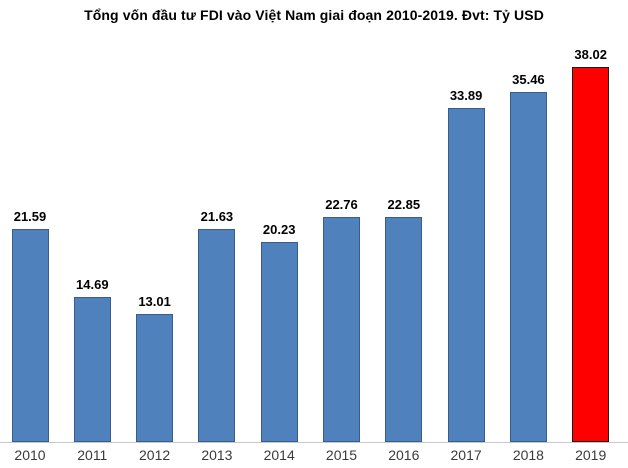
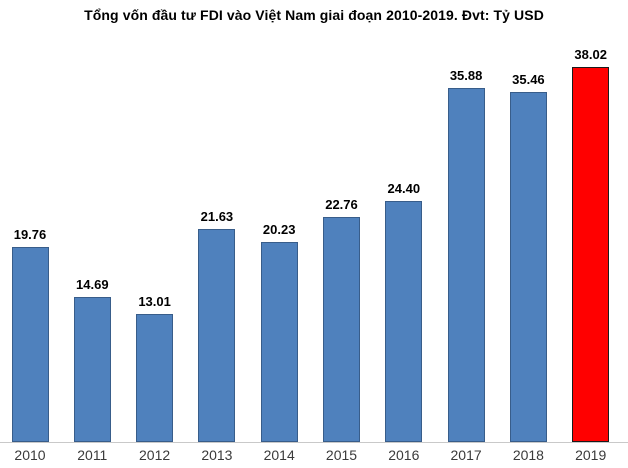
2010: 21.59 -> 19.76
2016: 22.85 -> 24.40
2017: 33.89 -> 35.88
